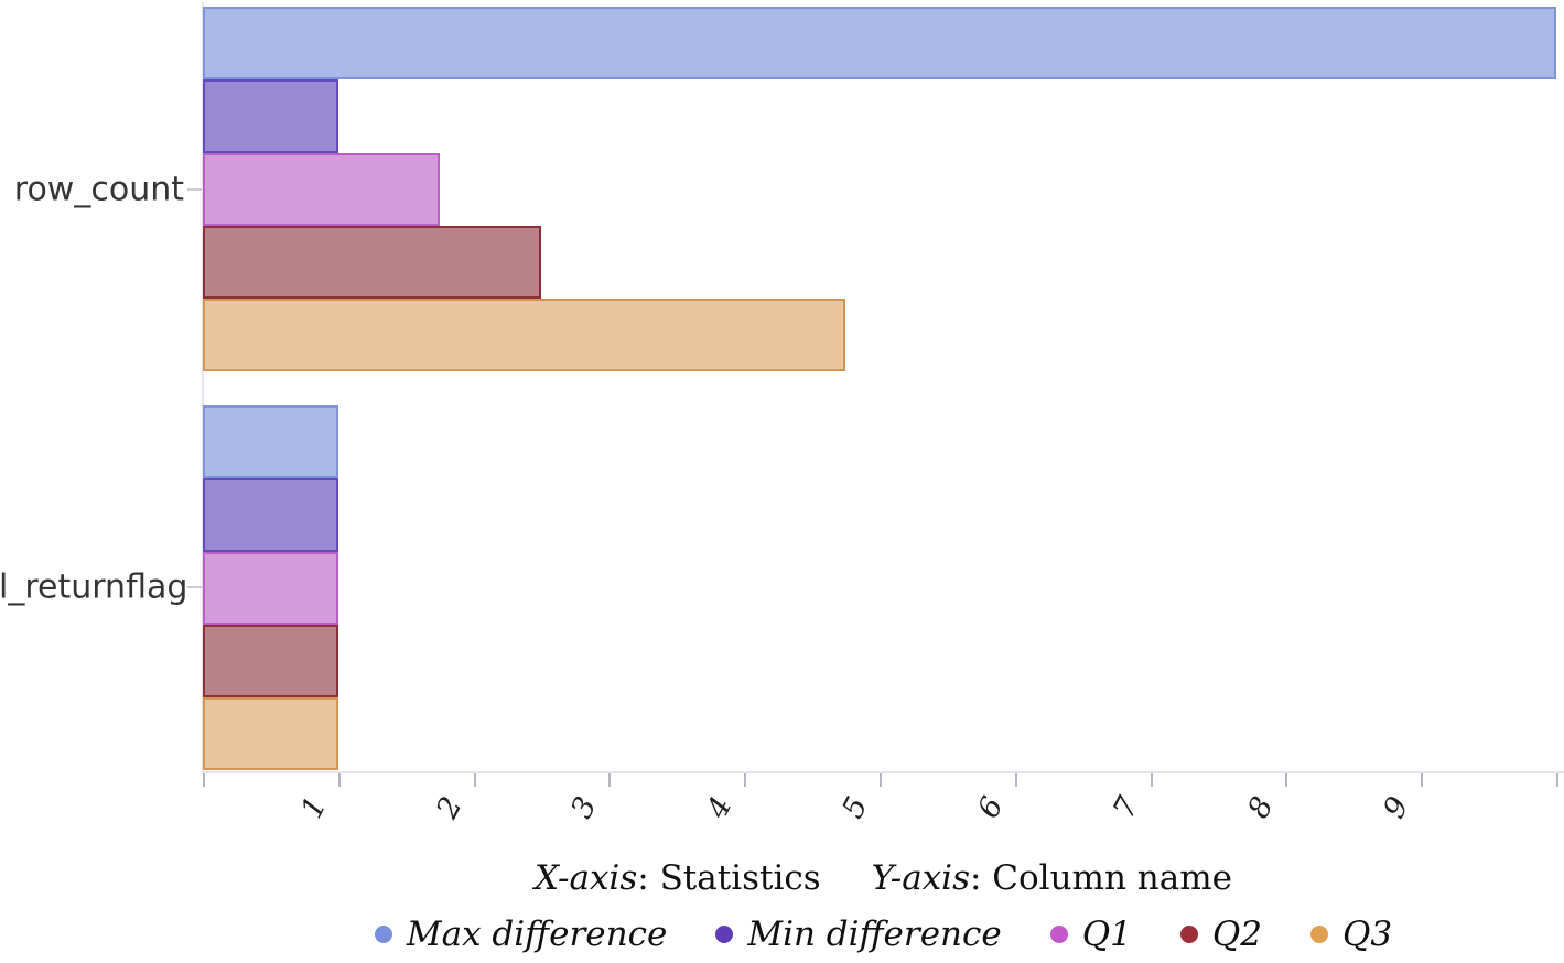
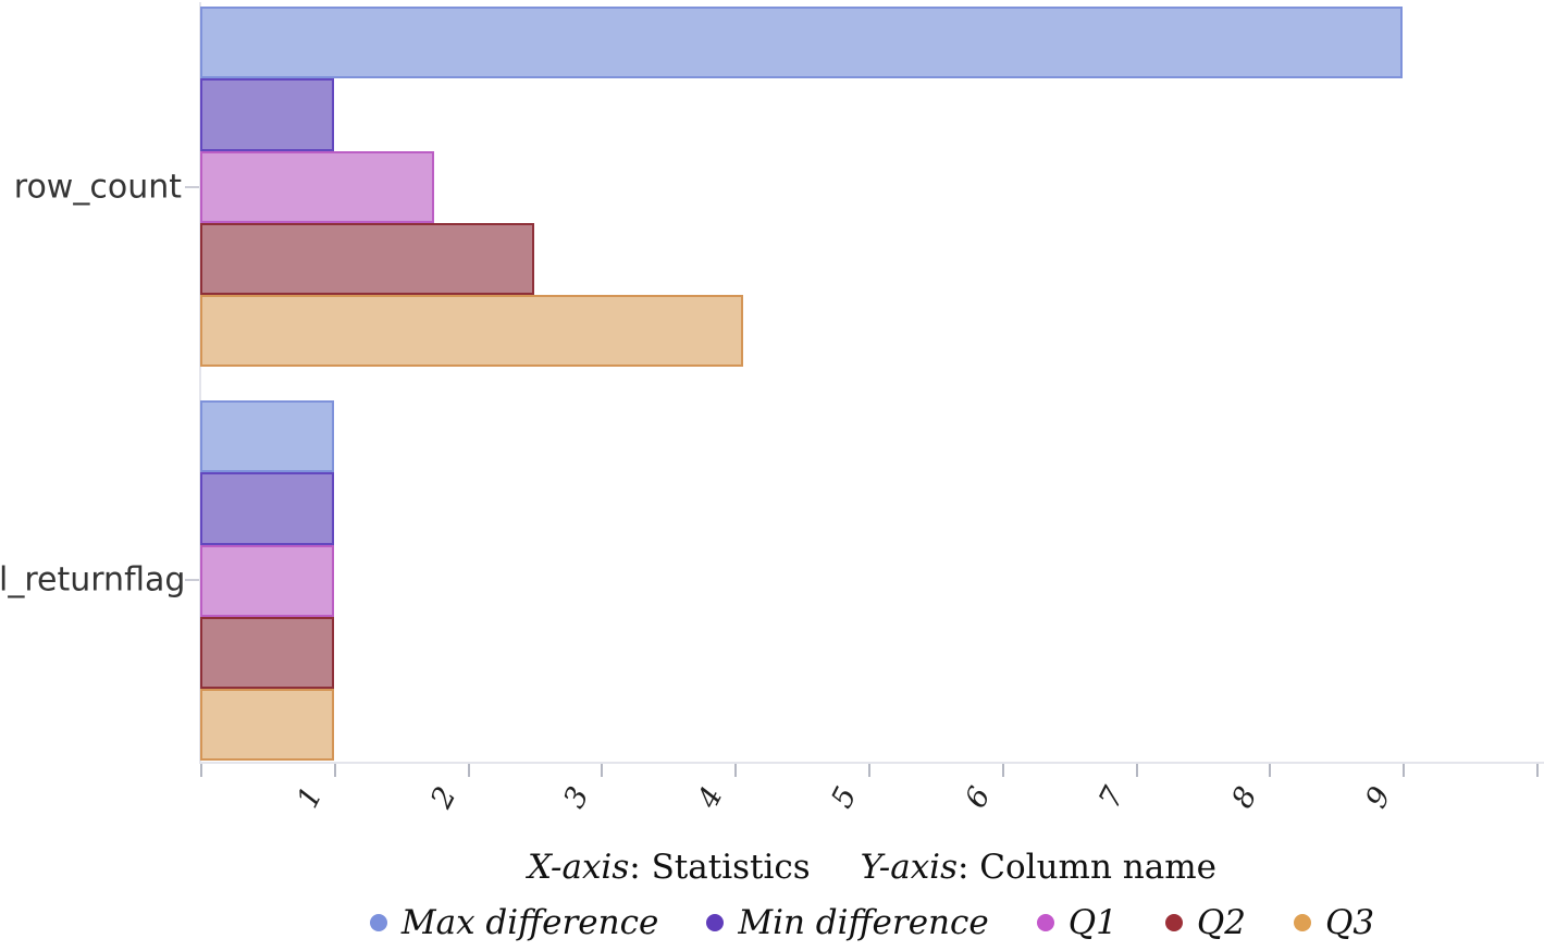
Max difference/row_count: 10 -> 9
Q3/row_count: 4.75 -> 4.06
